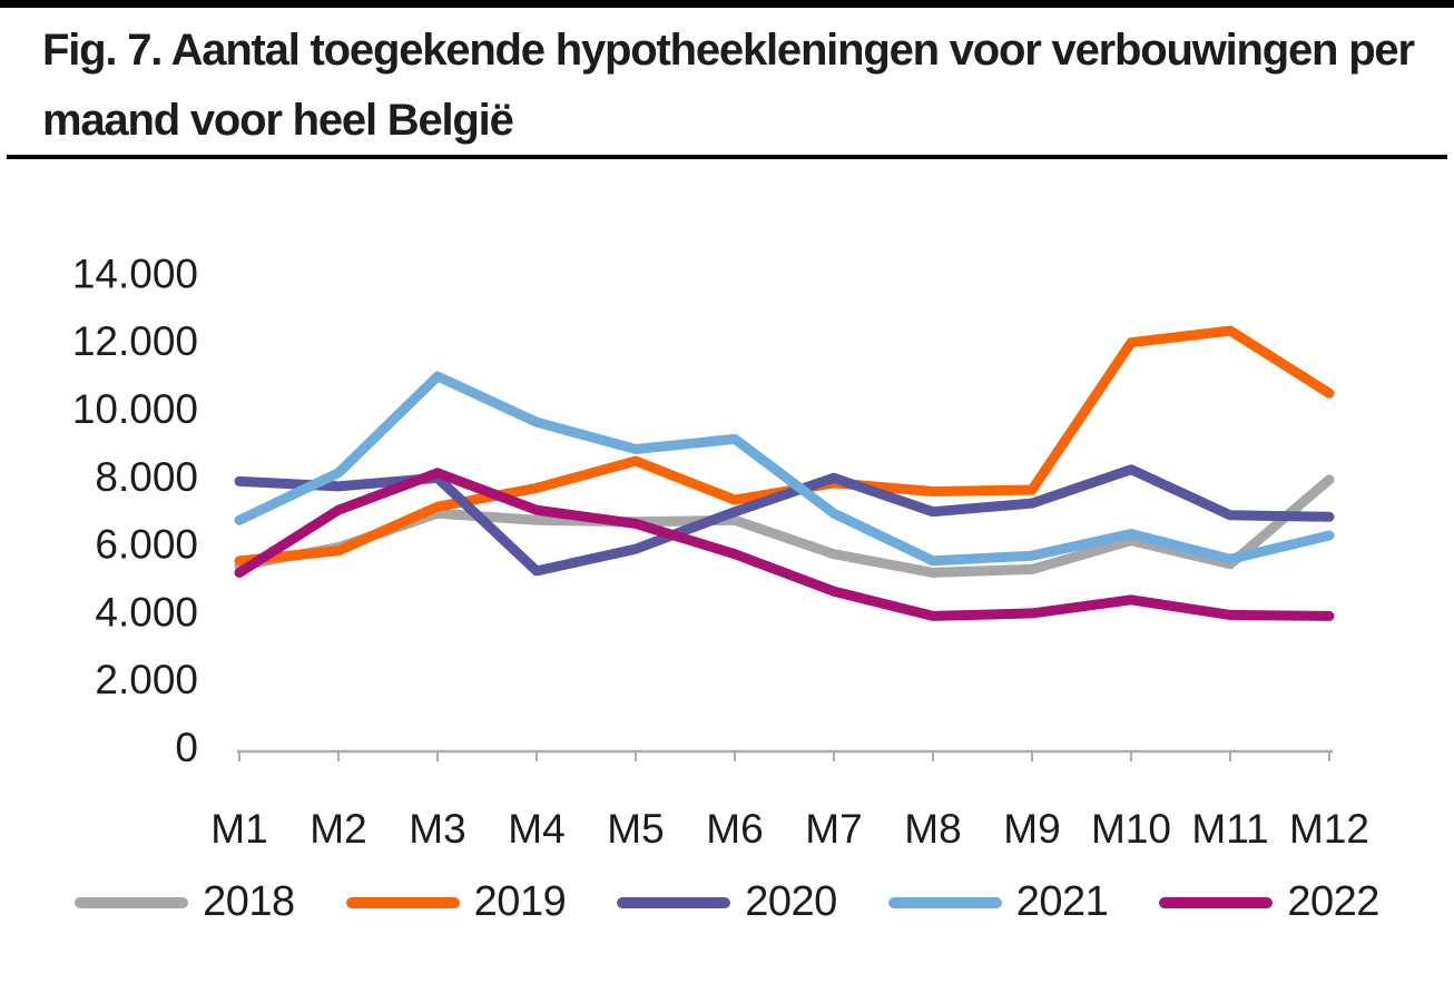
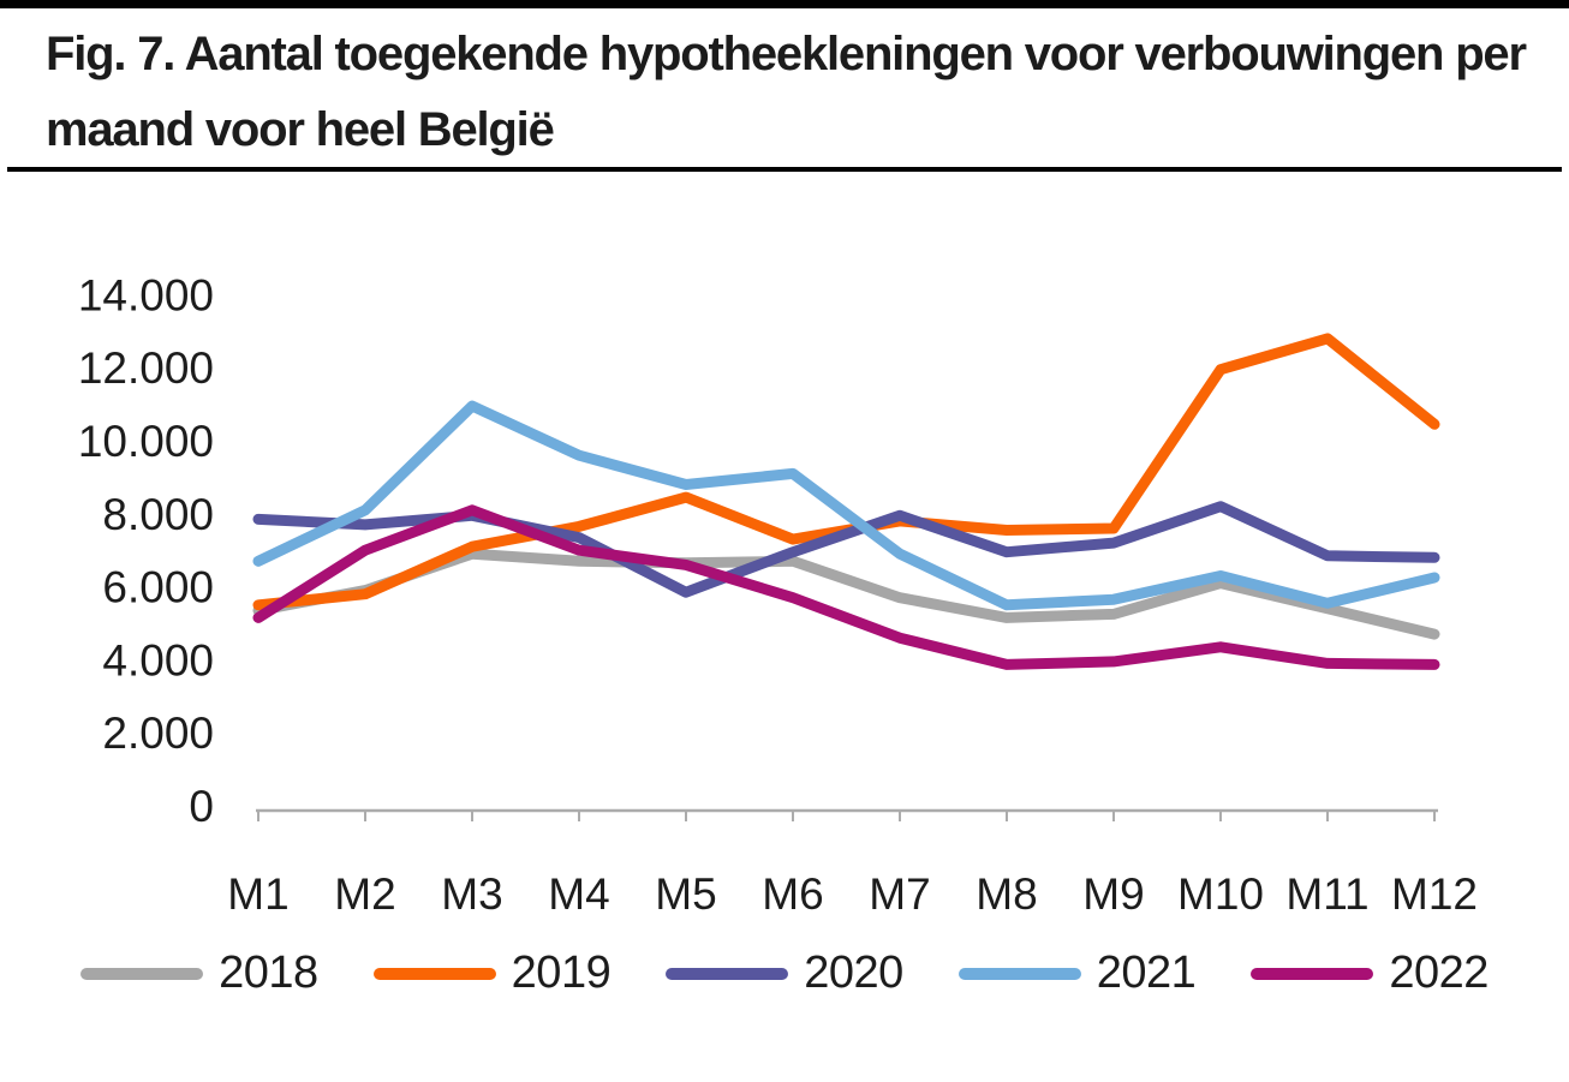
2020/M4: 5200 -> 7400
2019/M11: 12300 -> 12800
2018/M12: 7900 -> 4700
